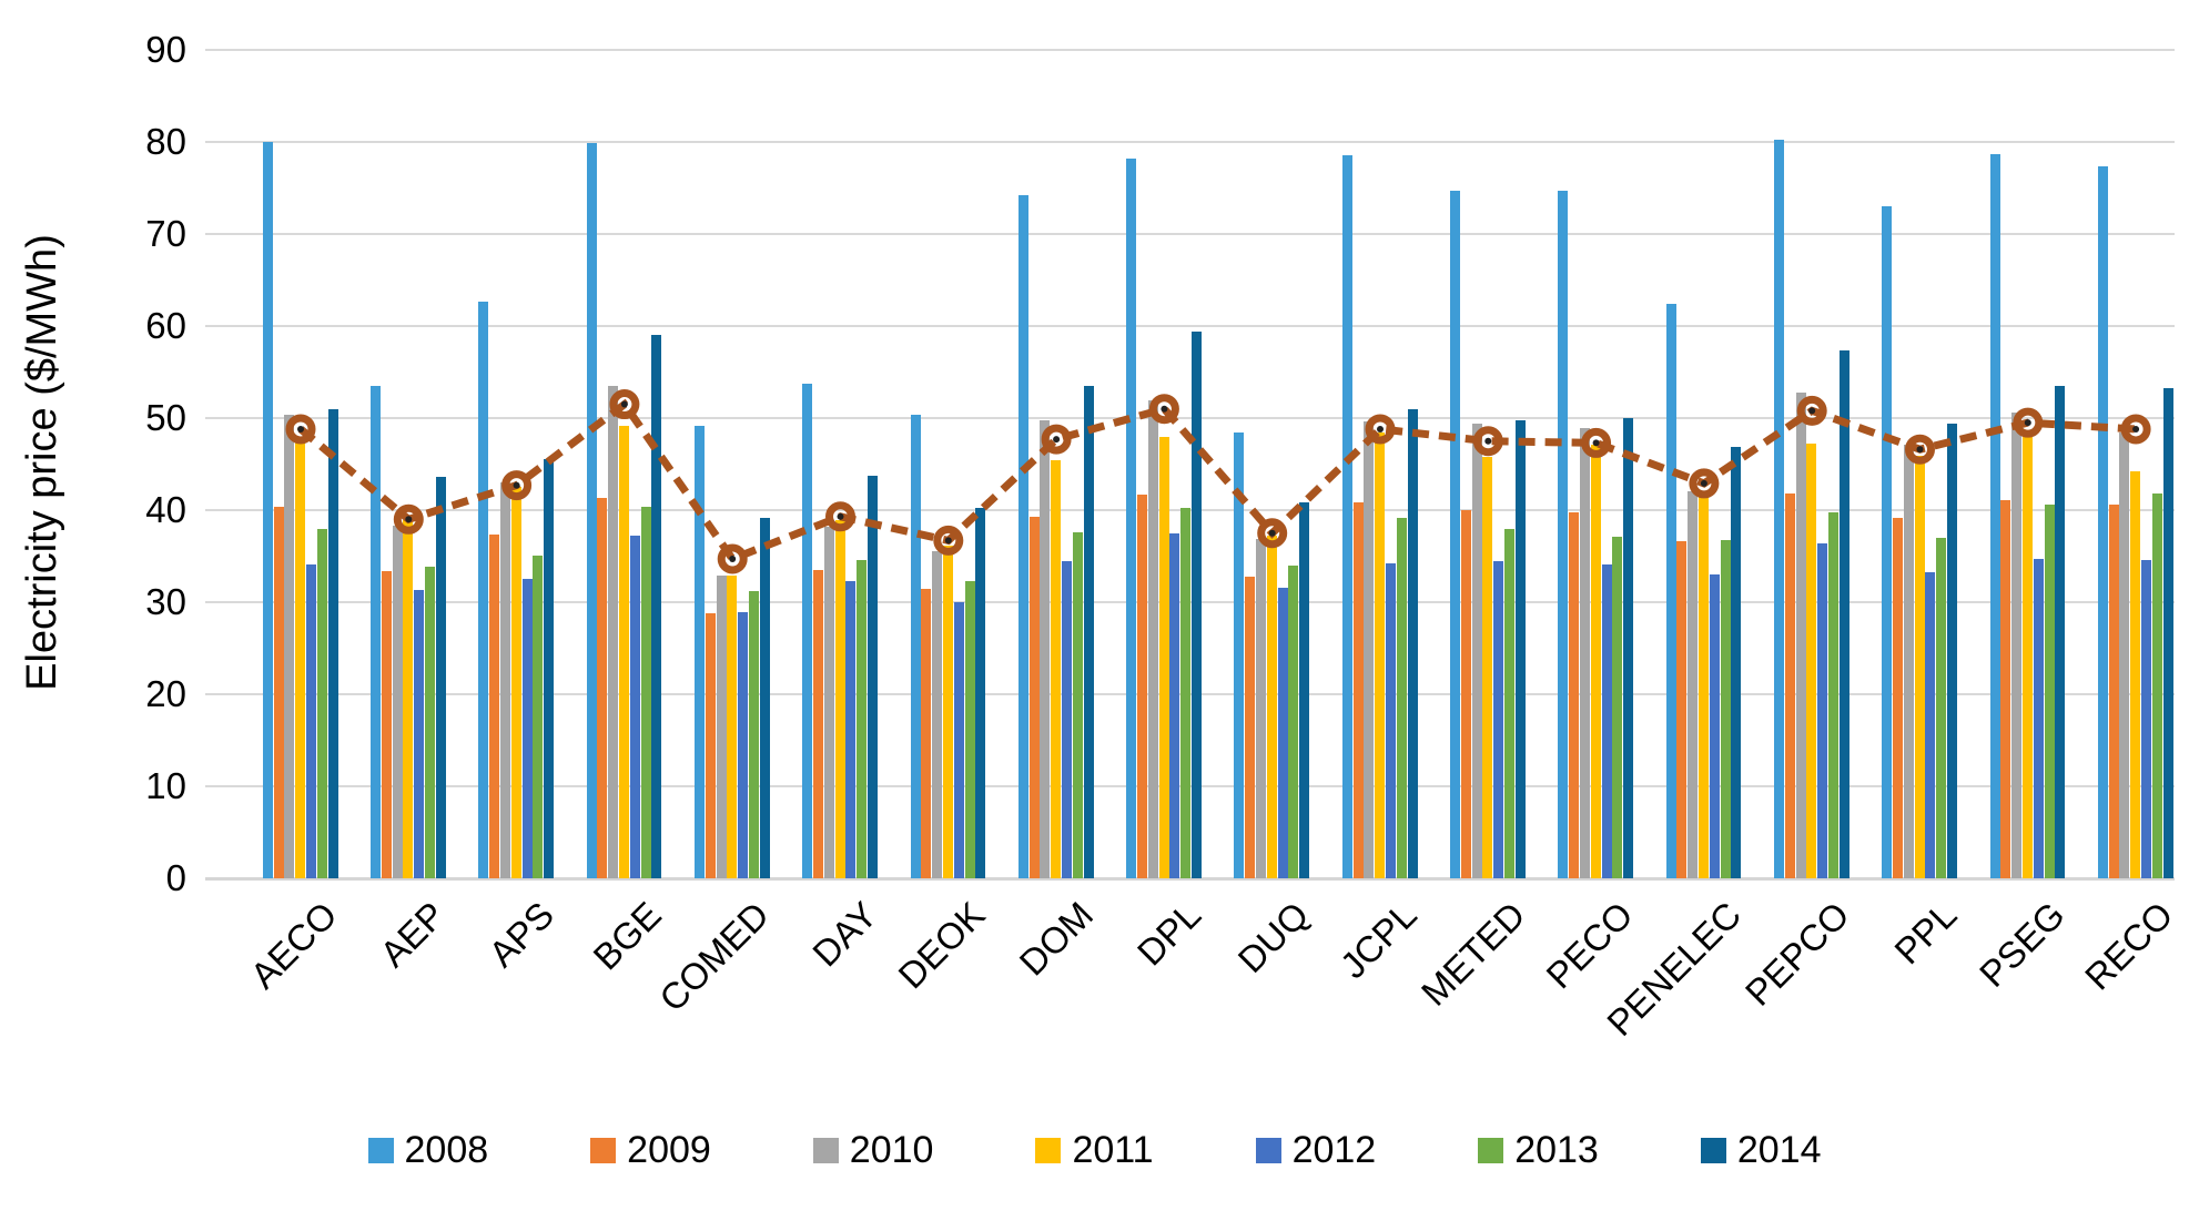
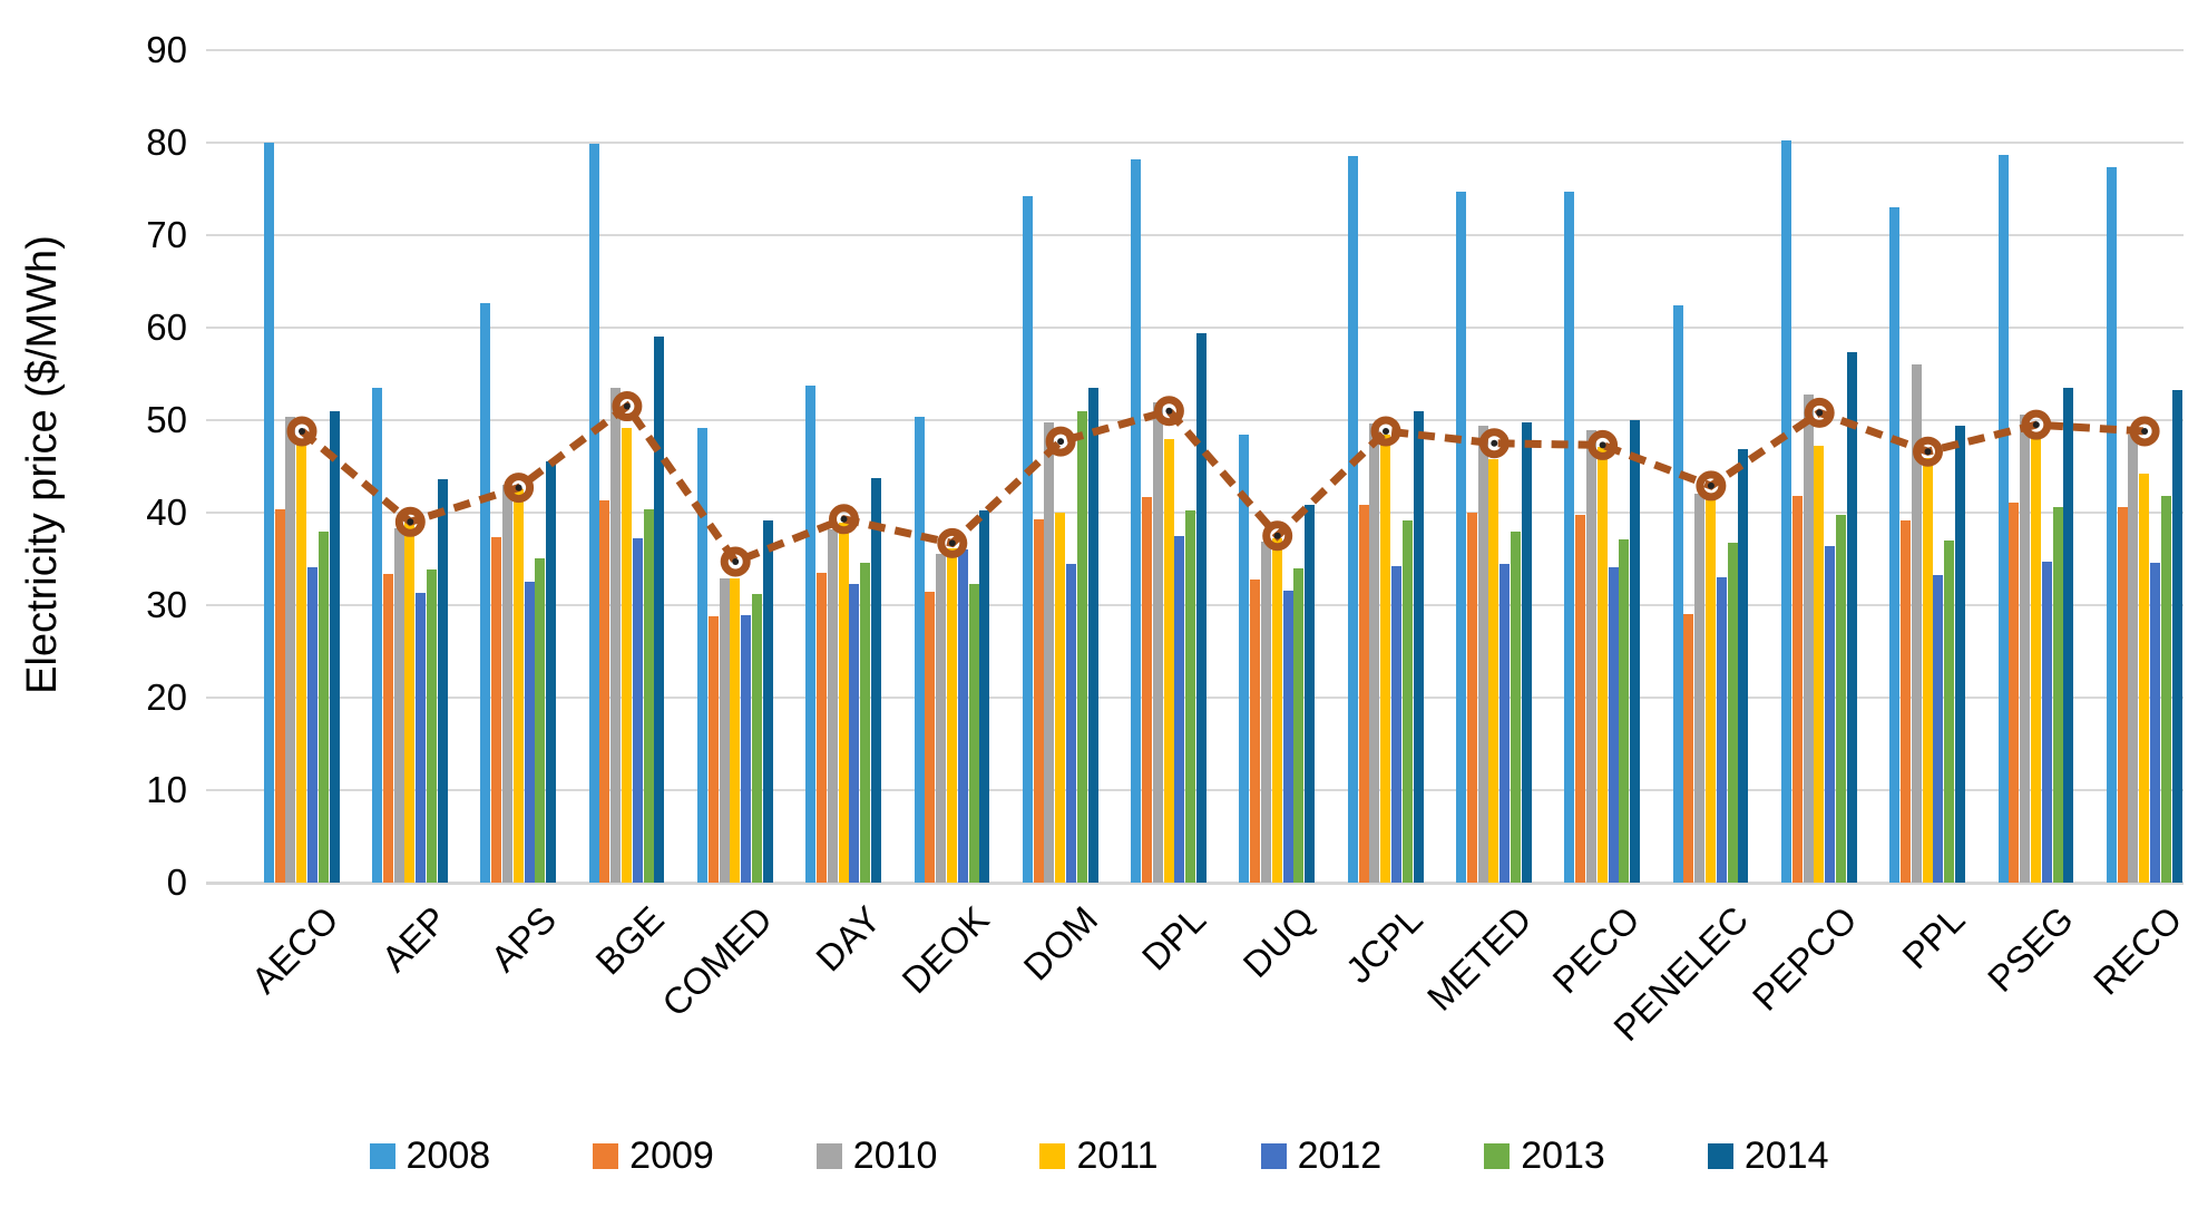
2012/DEOK: 30 -> 36
2011/DOM: 45 -> 40
2013/DOM: 38 -> 51
2009/PENELEC: 37 -> 29
2010/PPL: 47 -> 56
